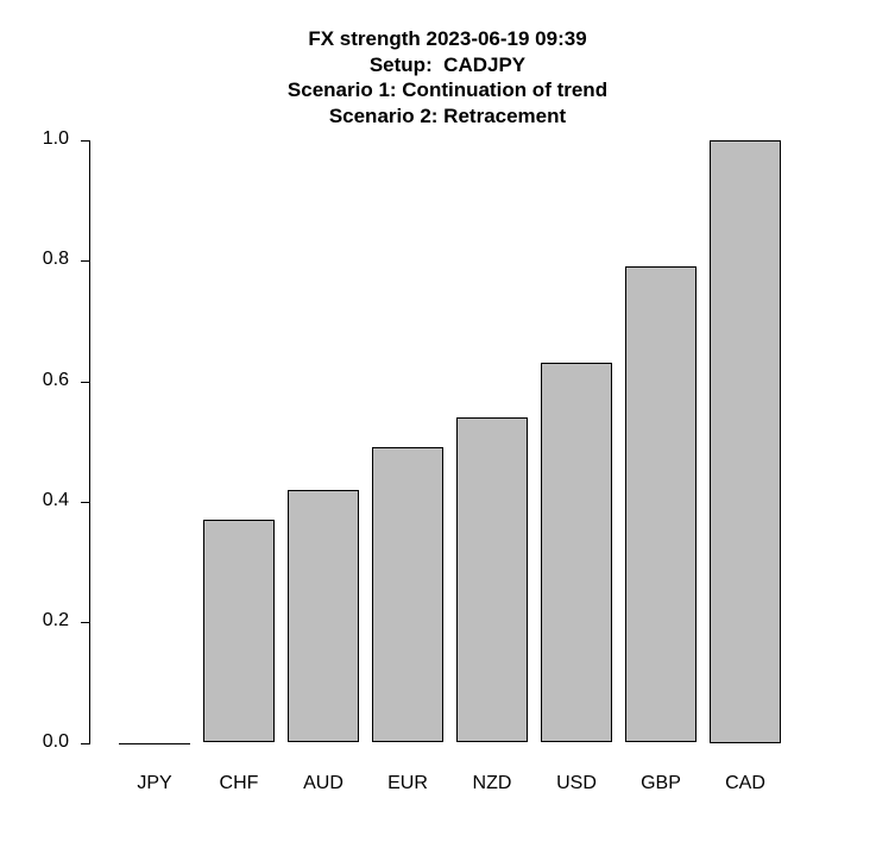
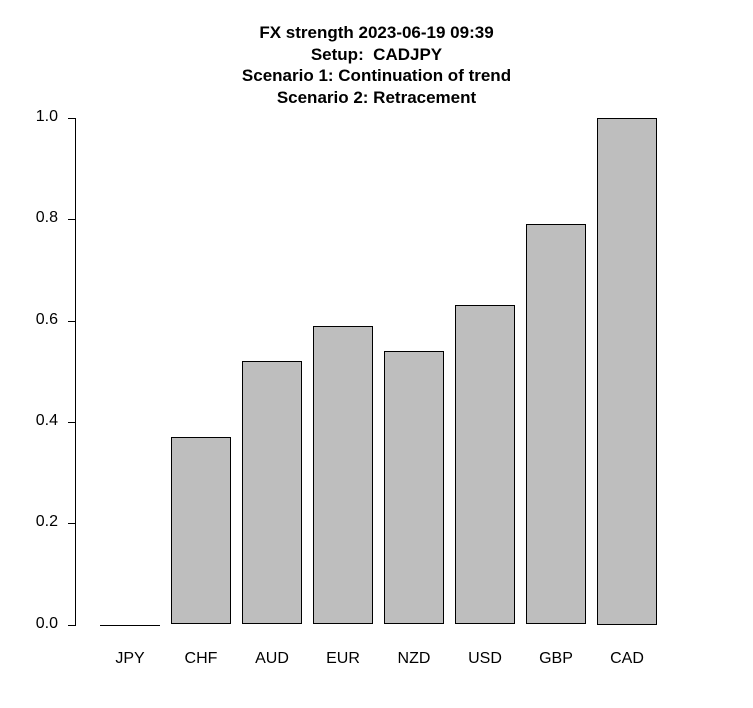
AUD: 0.42 -> 0.52
EUR: 0.49 -> 0.59
